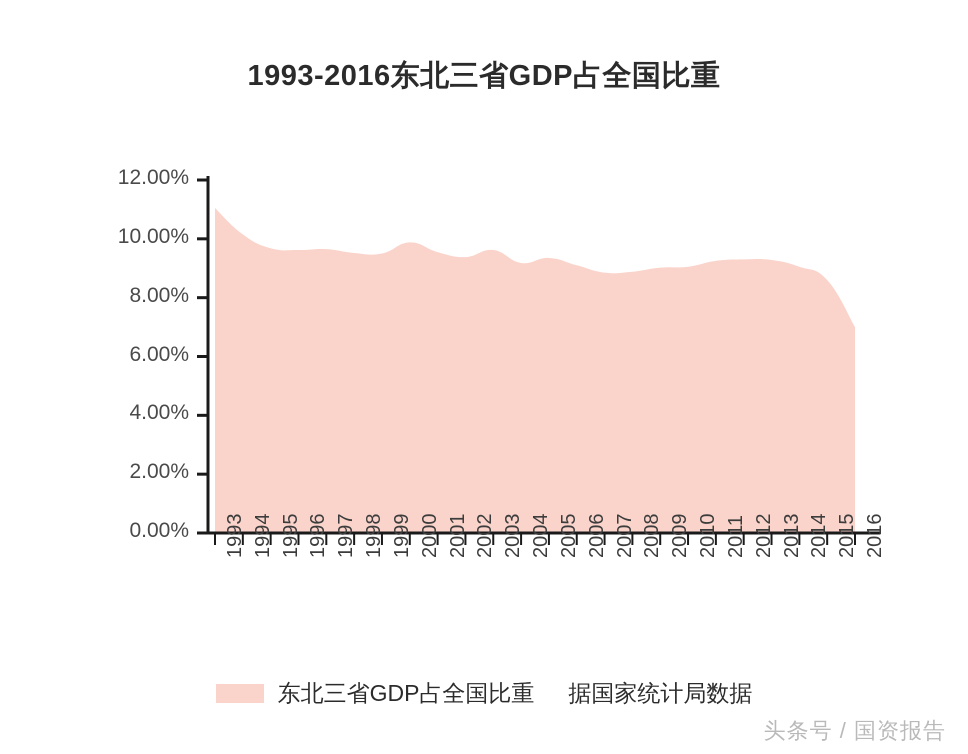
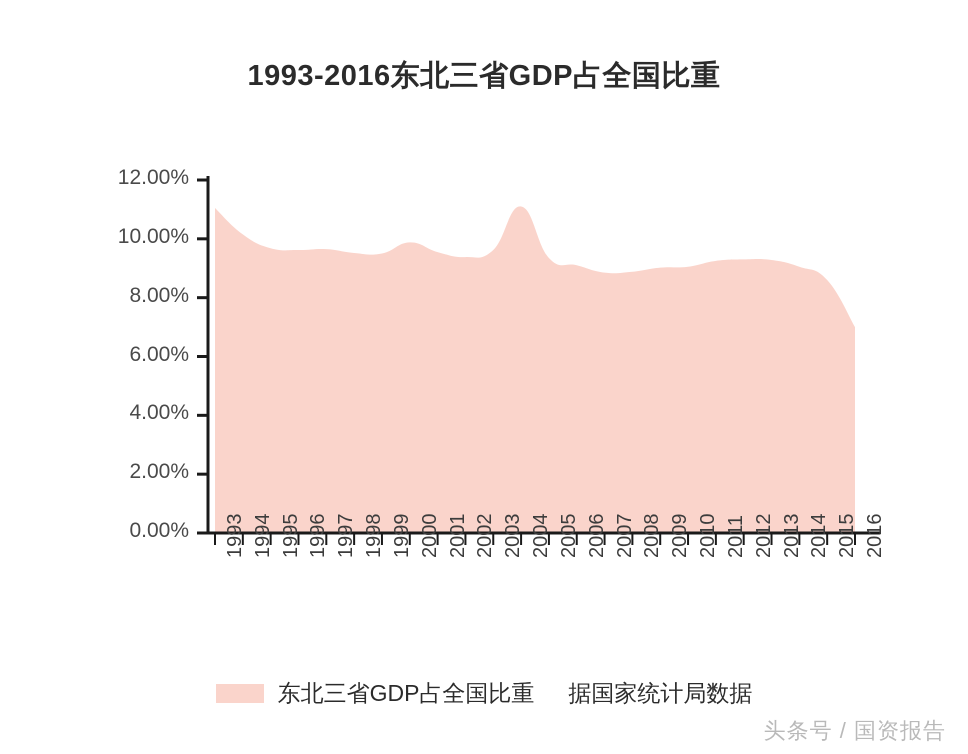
2004: 9.2% -> 11.1%
